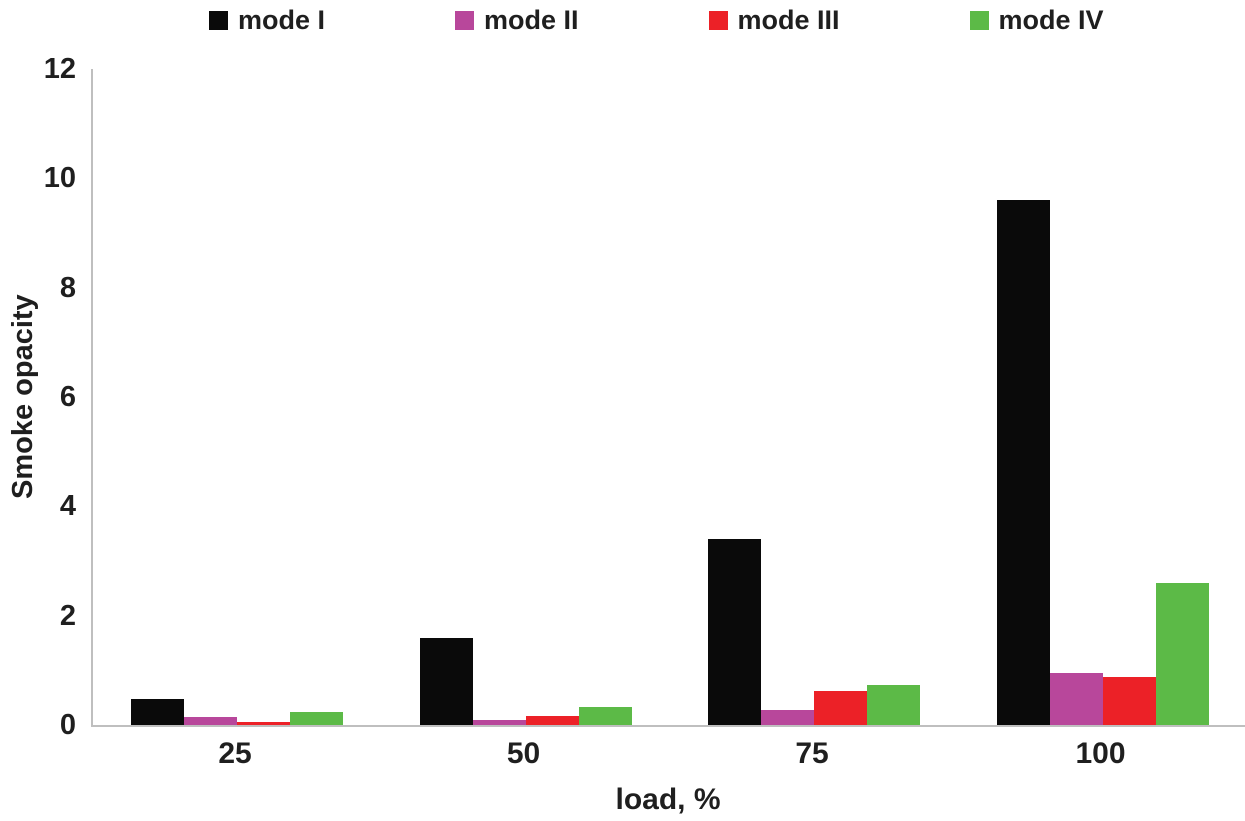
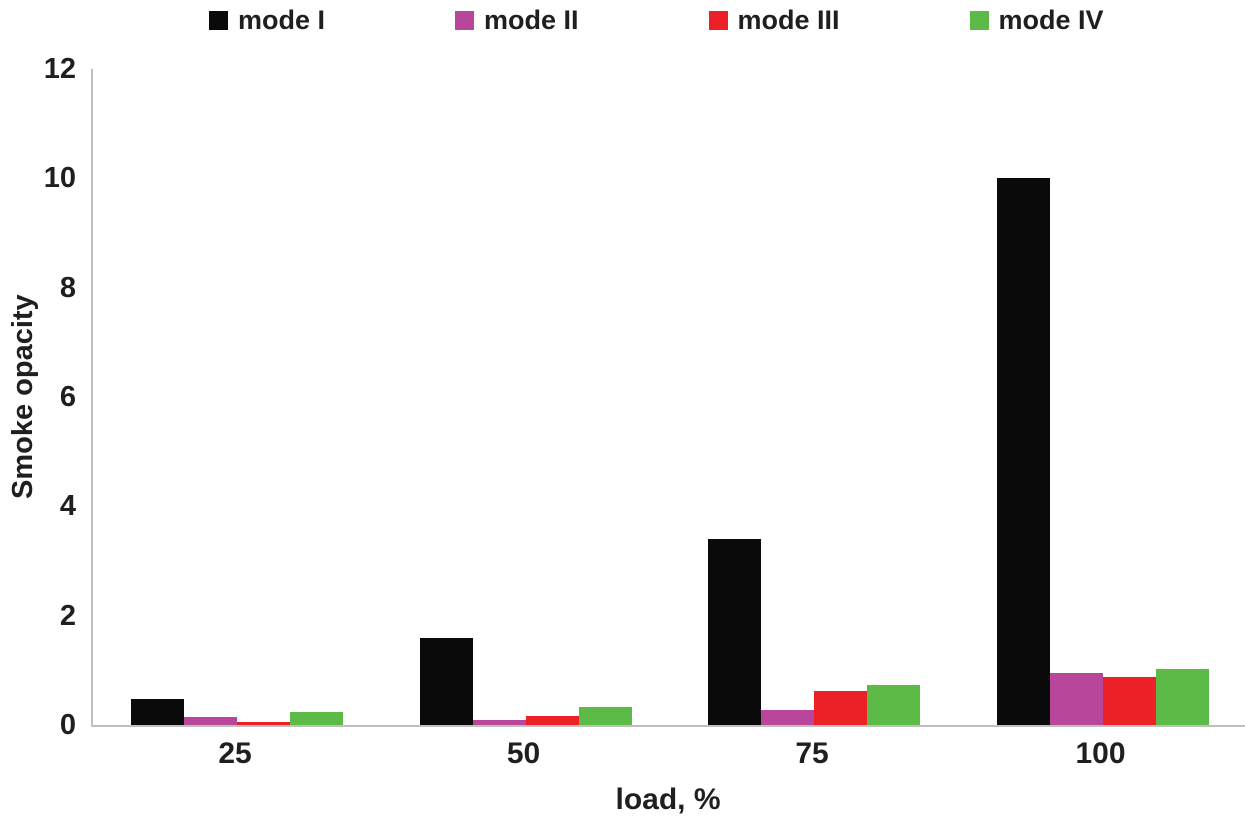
mode I/100: 9.6 -> 10.0
mode IV/100: 2.6 -> 1.0
